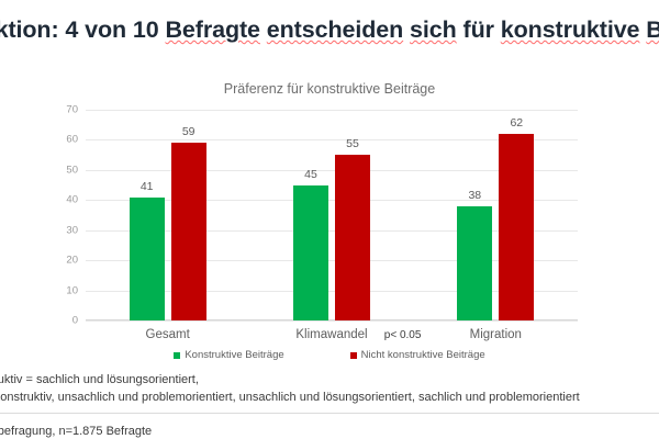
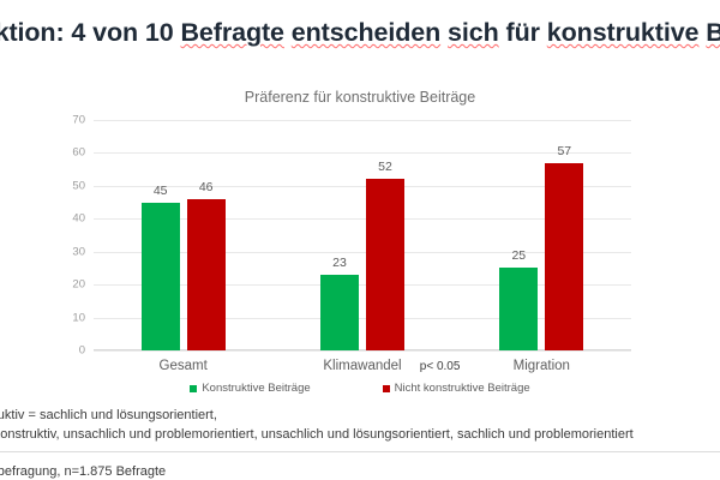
Konstruktive Beiträge/Gesamt: 41 -> 45
Nicht konstruktive Beiträge/Gesamt: 59 -> 46
Konstruktive Beiträge/Klimawandel: 45 -> 23
Nicht konstruktive Beiträge/Klimawandel: 55 -> 52
Konstruktive Beiträge/Migration: 38 -> 25
Nicht konstruktive Beiträge/Migration: 62 -> 57
